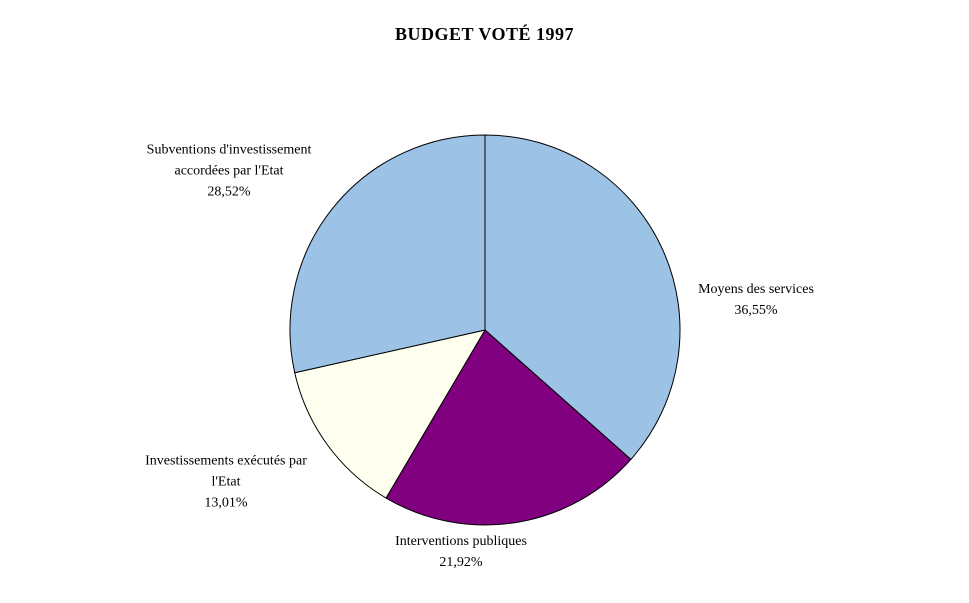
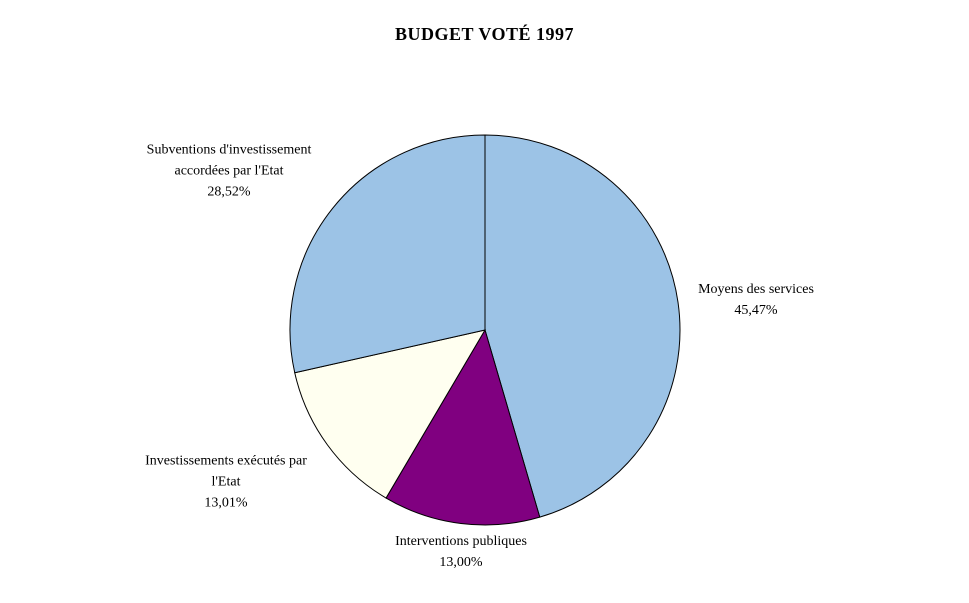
Moyens des services: 36,55% -> 45,47%
Interventions publiques: 21,92% -> 13,00%
